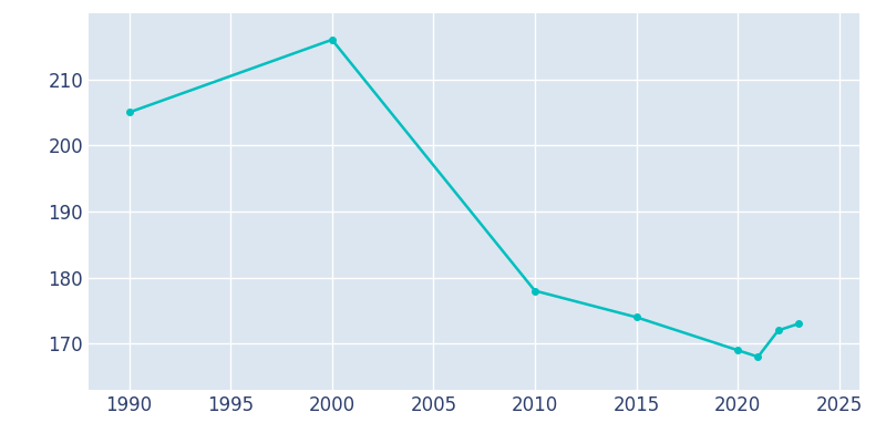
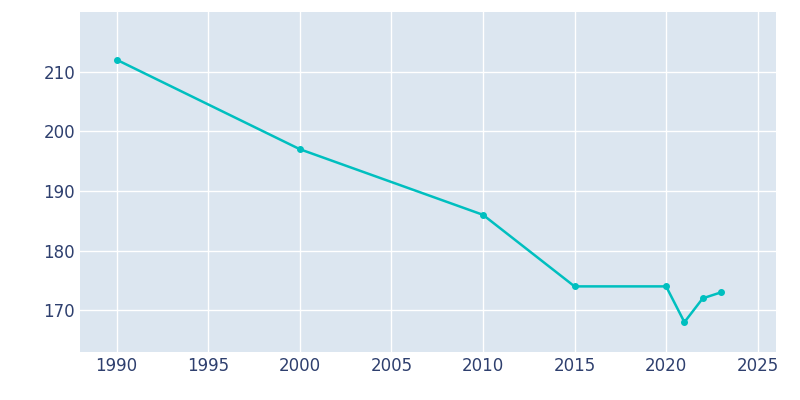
1990: 205 -> 212
2000: 216 -> 197
2010: 178 -> 186
2020: 169 -> 174
